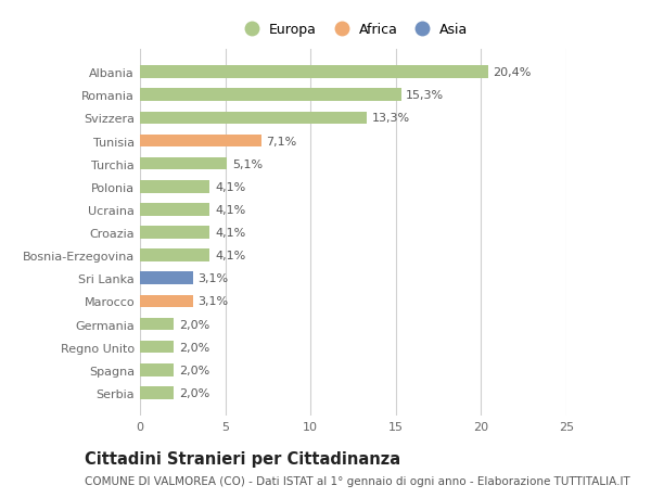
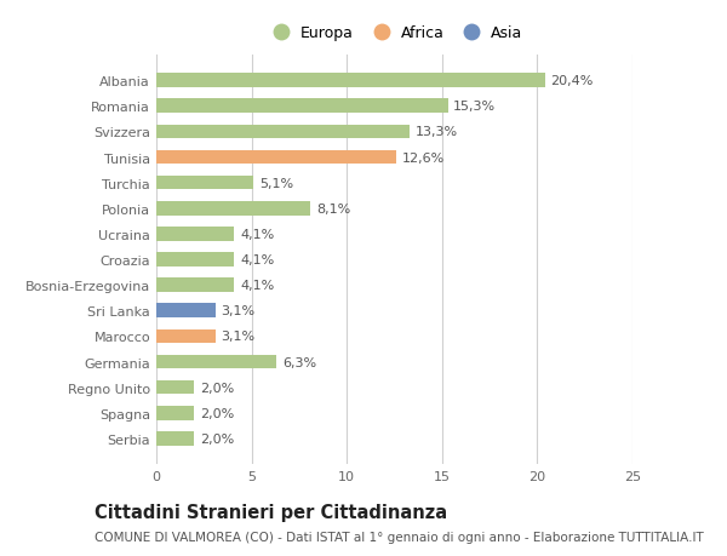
Tunisia: 7,1% -> 12,6%
Polonia: 4,1% -> 8,1%
Germania: 2,0% -> 6,3%
